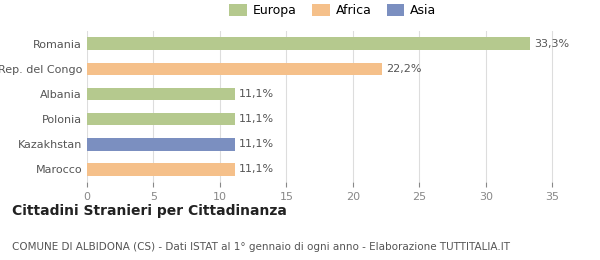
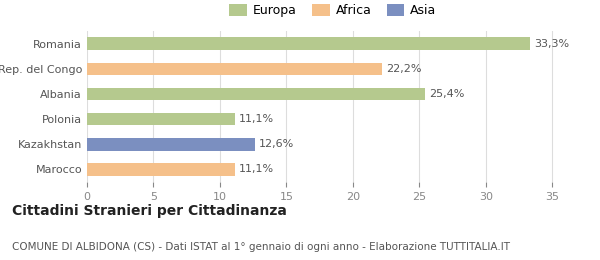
Albania: 11,1% -> 25,4%
Kazakhstan: 11,1% -> 12,6%
